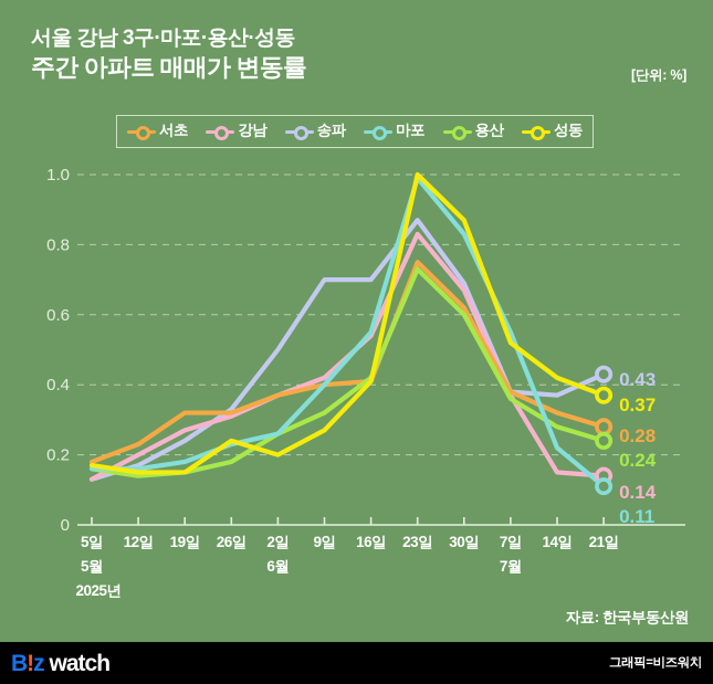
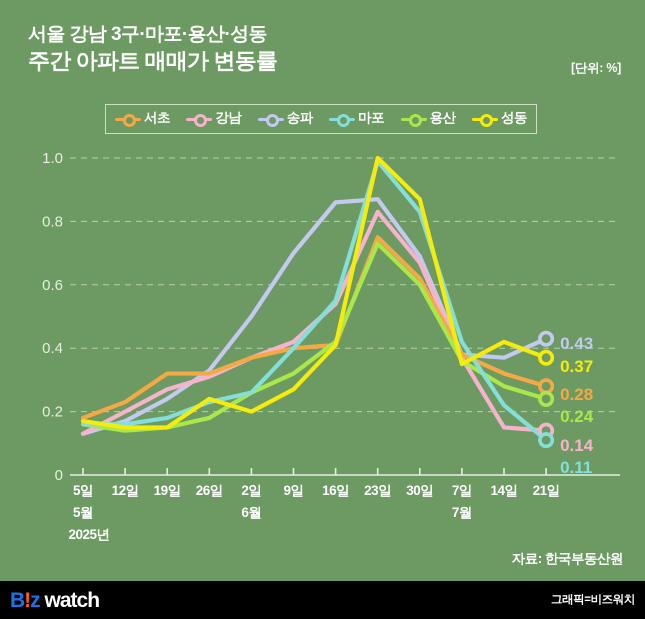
송파/16일: 0.70 -> 0.86
마포/7일: 0.55 -> 0.42
성동/7일: 0.52 -> 0.35
